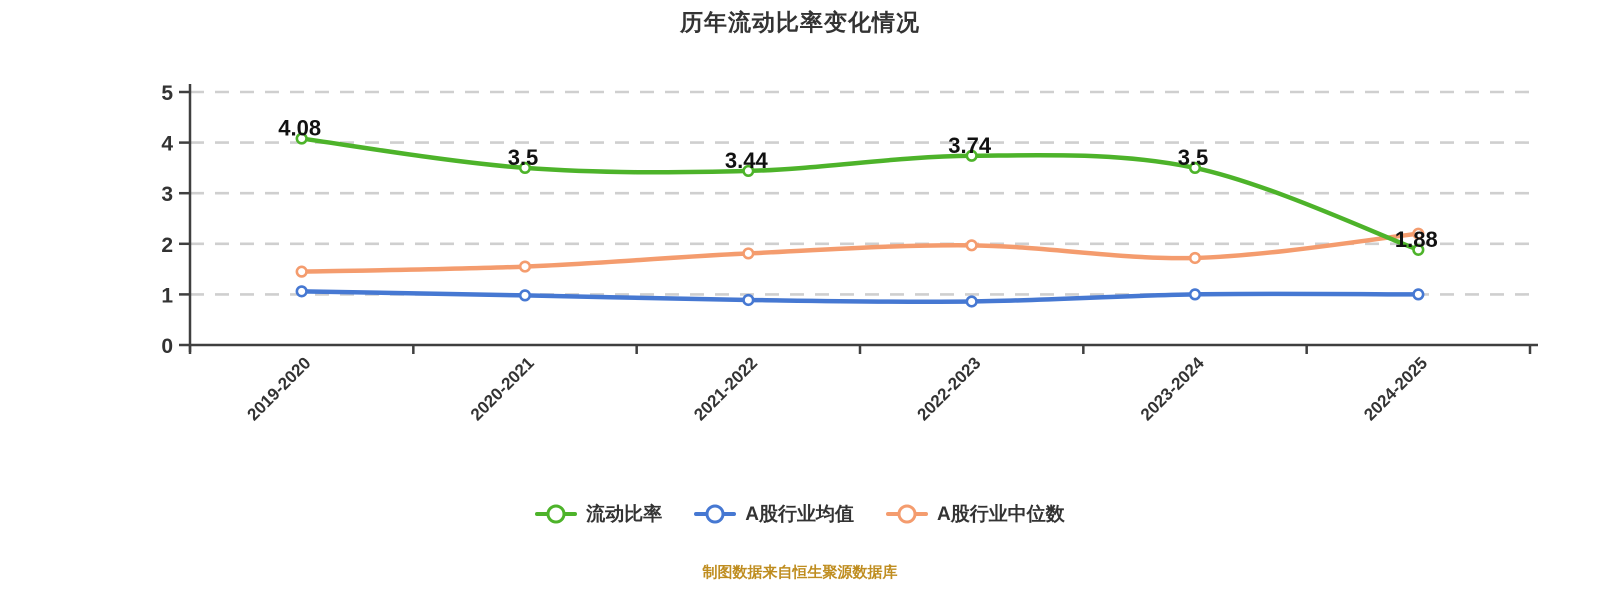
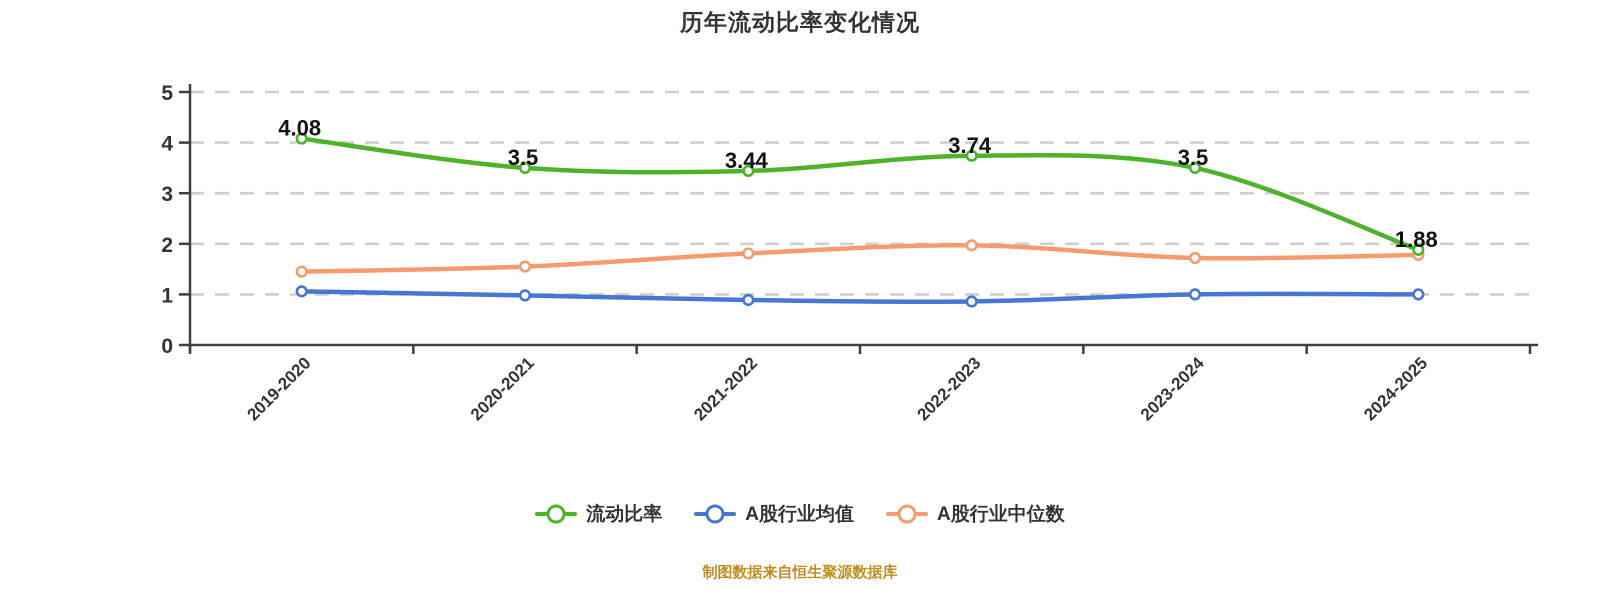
A股行业中位数/2024-2025: 2.2 -> 1.8
